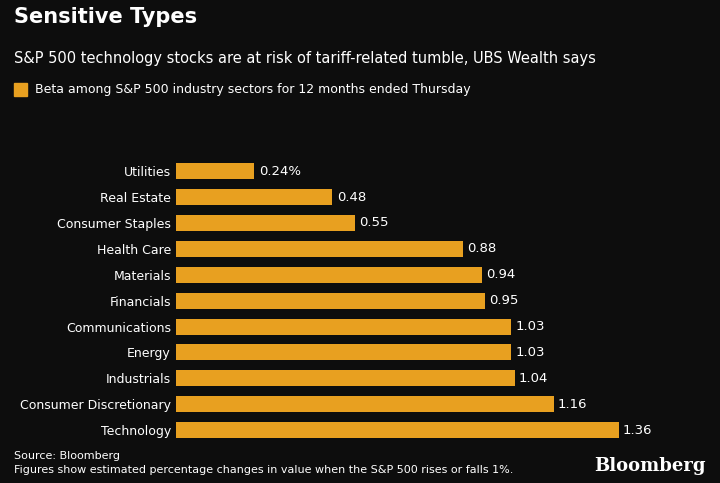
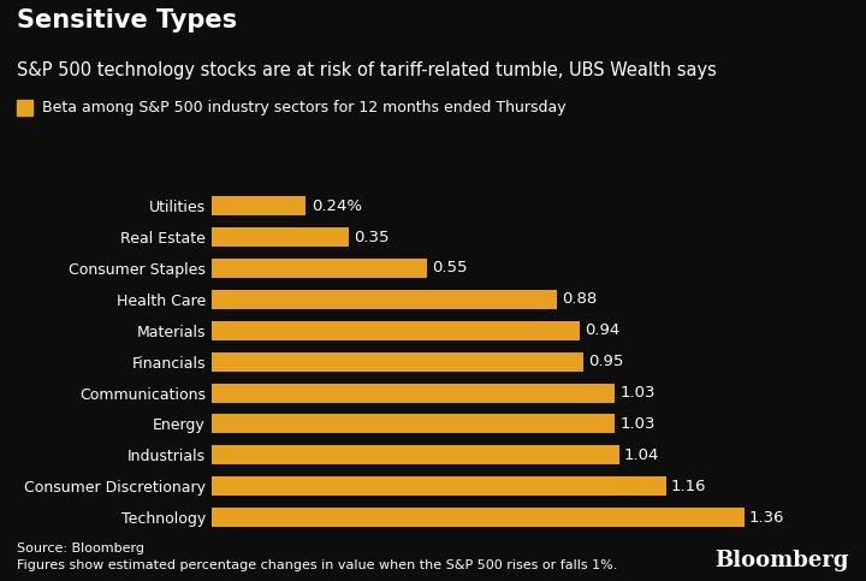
Real Estate: 0.48 -> 0.35
